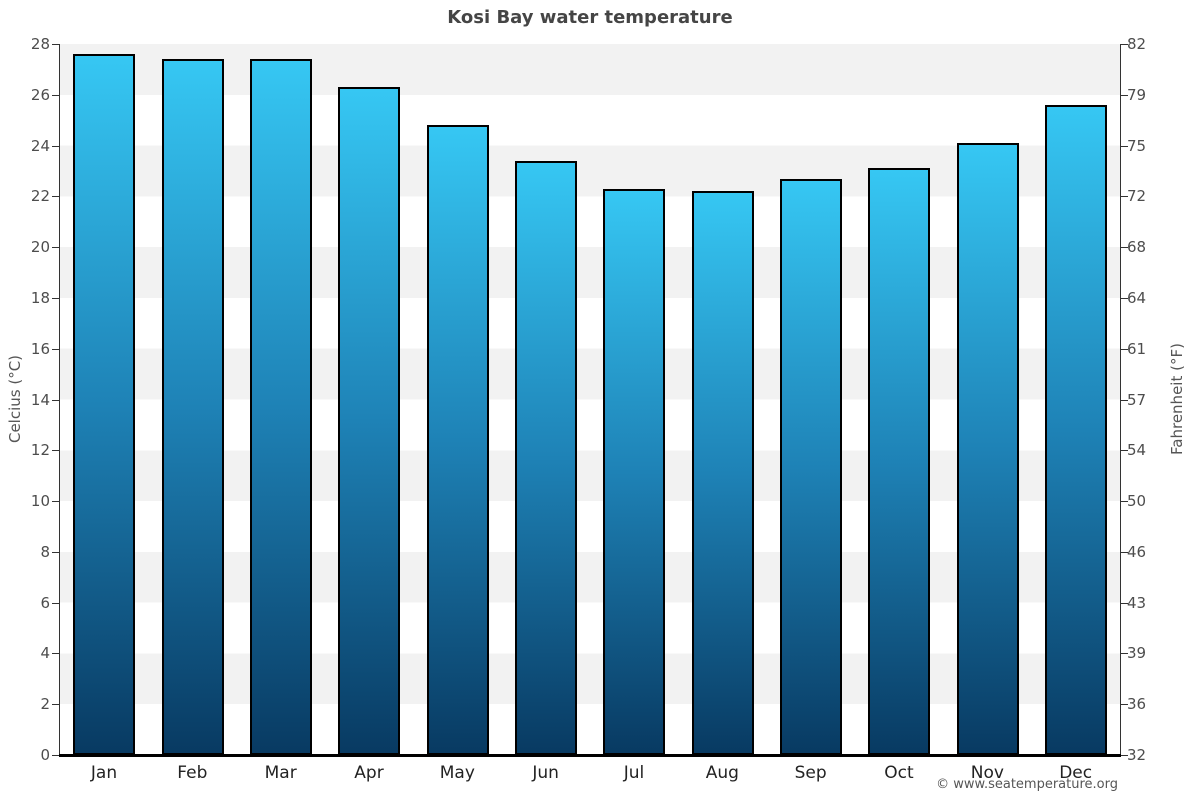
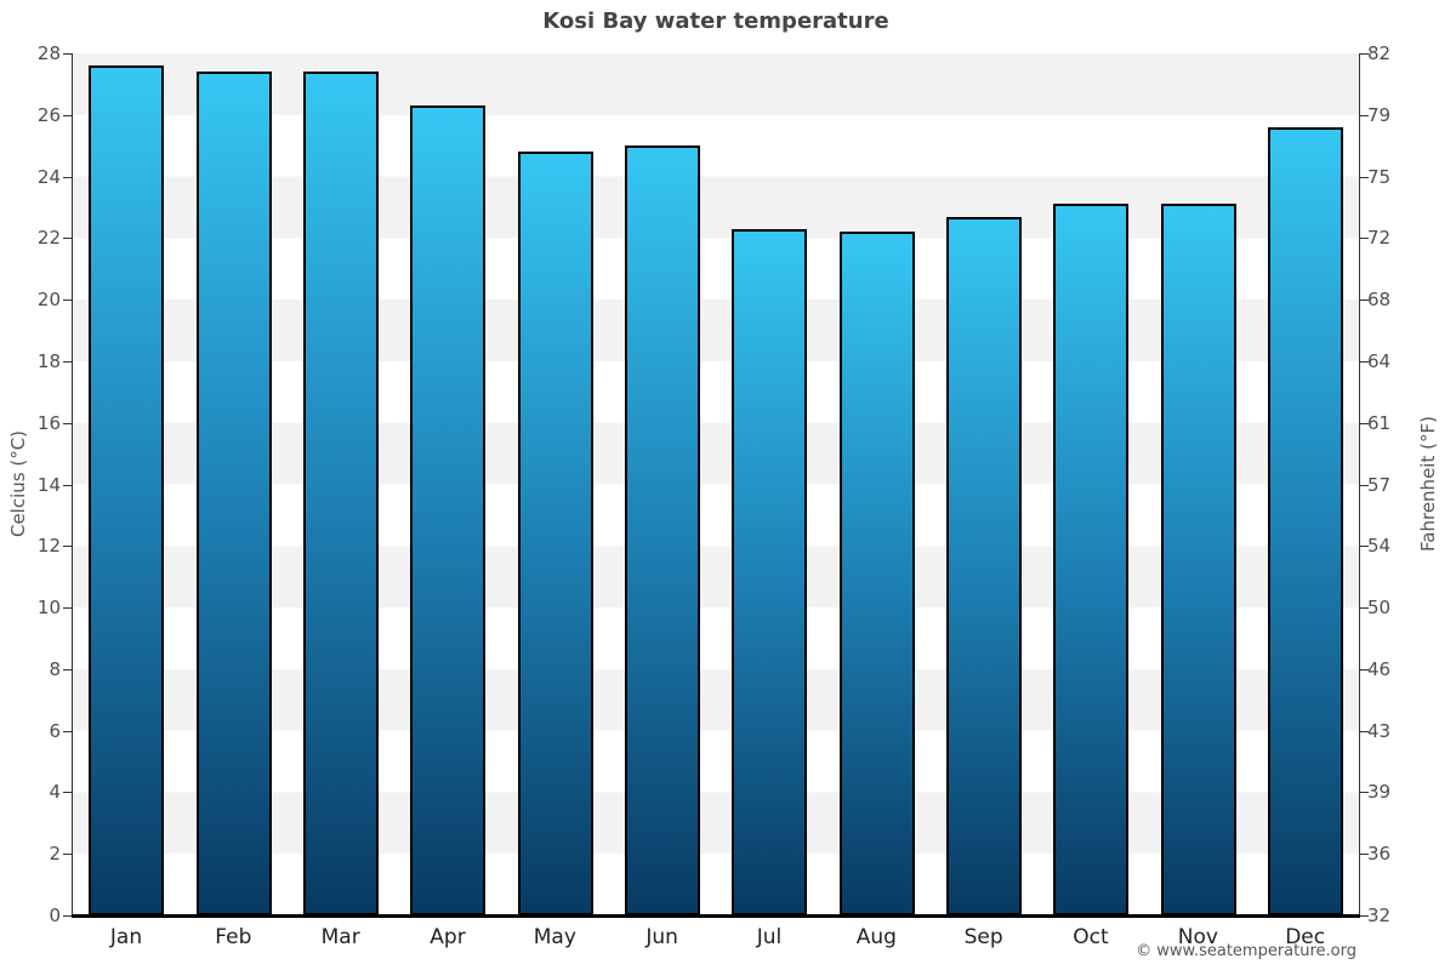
Jun: 23.4 -> 25.0
Nov: 24.1 -> 23.1
